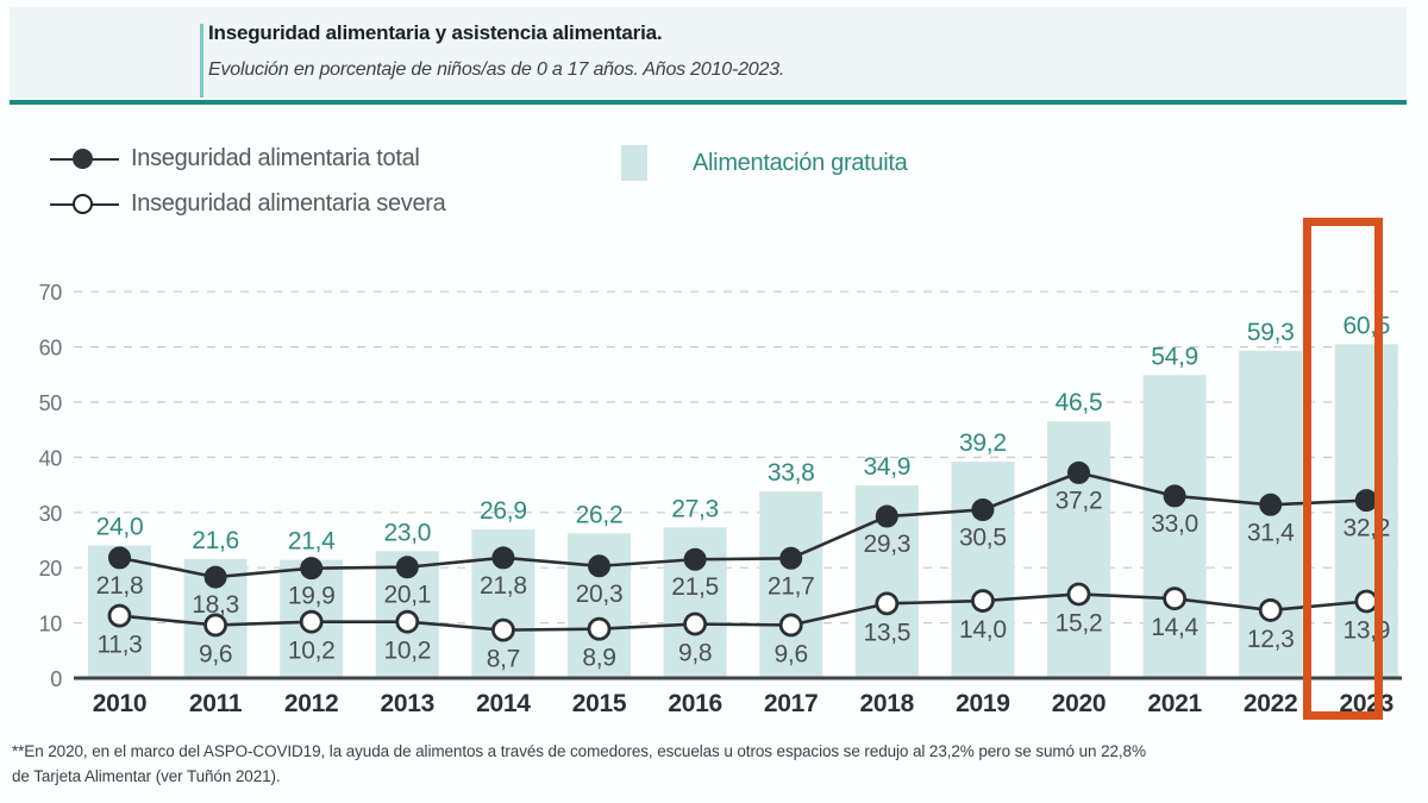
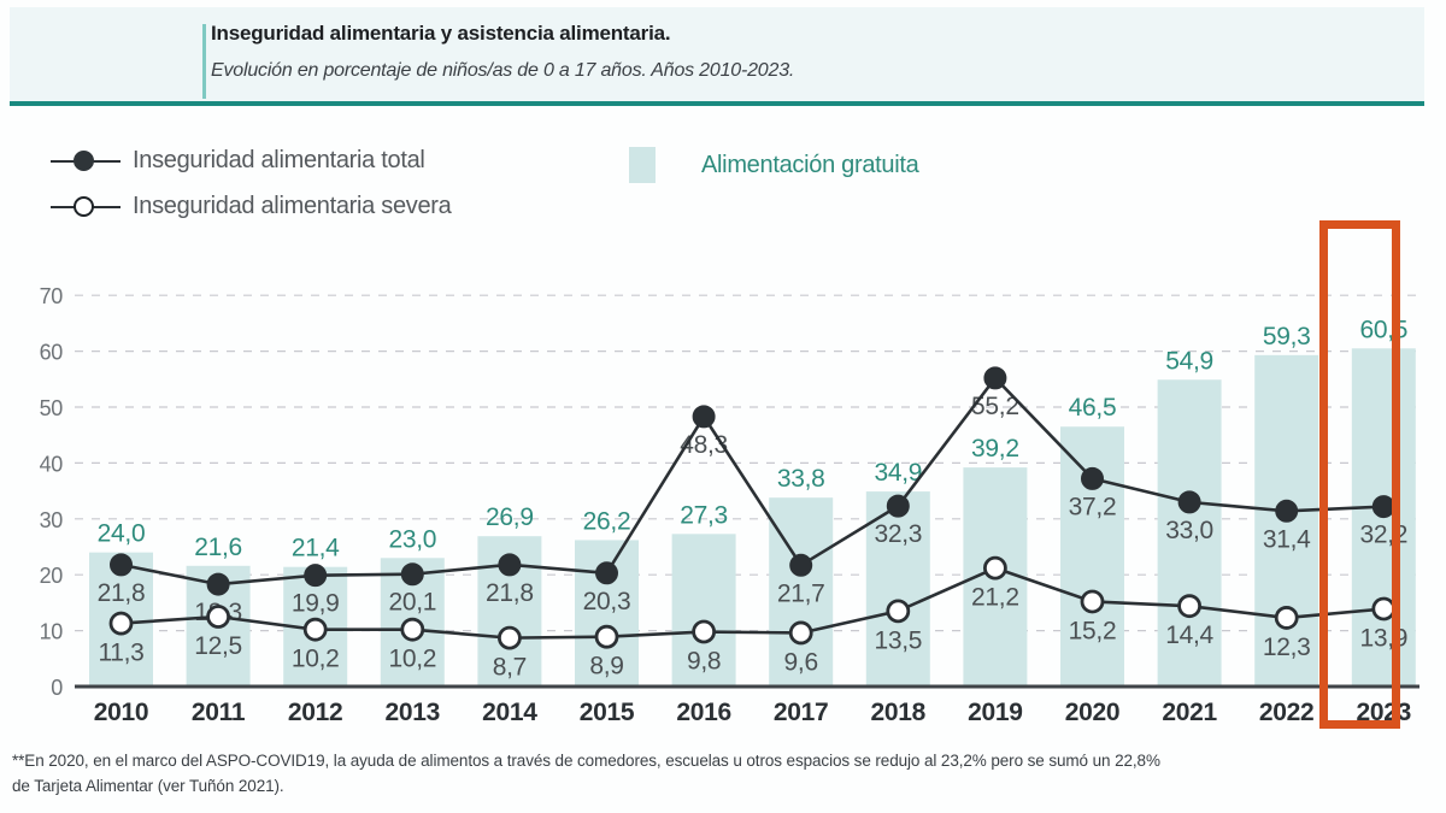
Inseguridad alimentaria severa/2011: 9,6 -> 12,5
Inseguridad alimentaria total/2016: 21,5 -> 48,3
Inseguridad alimentaria total/2018: 29,3 -> 32,3
Inseguridad alimentaria total/2019: 30,5 -> 55,2
Inseguridad alimentaria severa/2019: 14,0 -> 21,2
